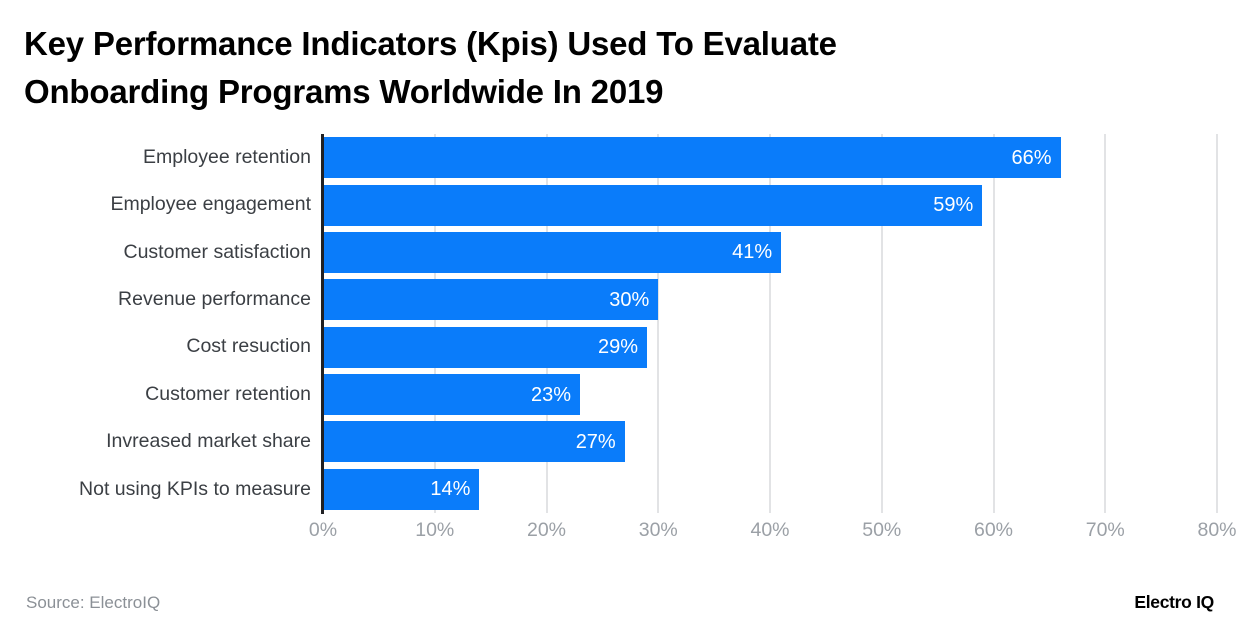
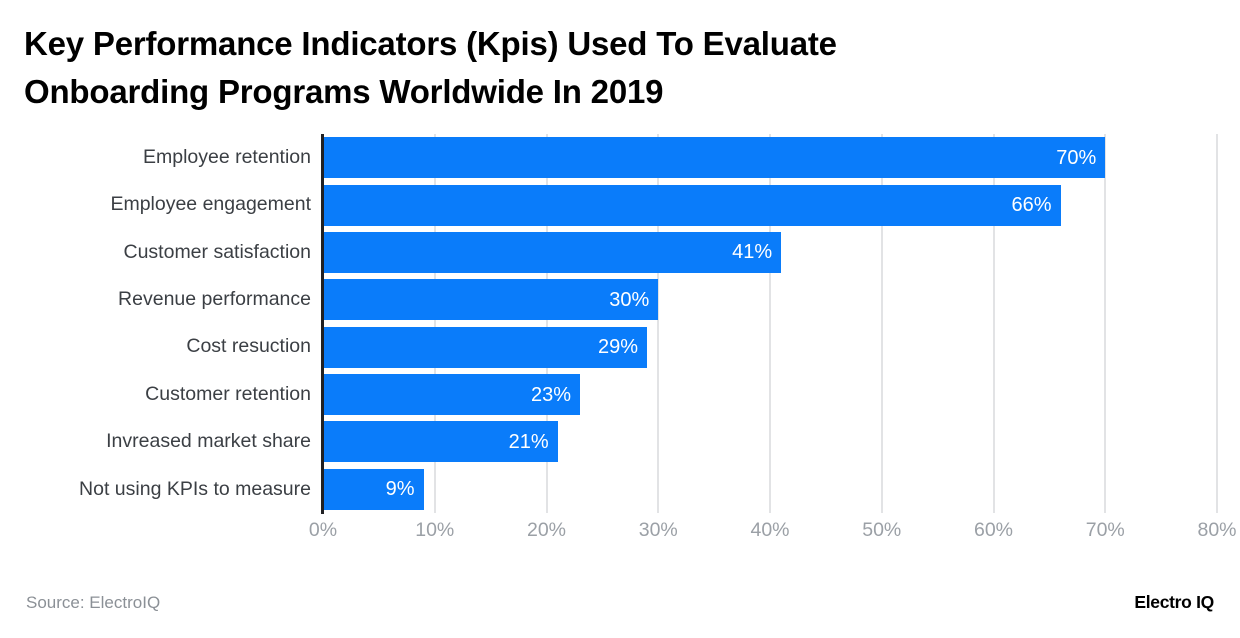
Employee retention: 66% -> 70%
Employee engagement: 59% -> 66%
Invreased market share: 27% -> 21%
Not using KPIs to measure: 14% -> 9%
